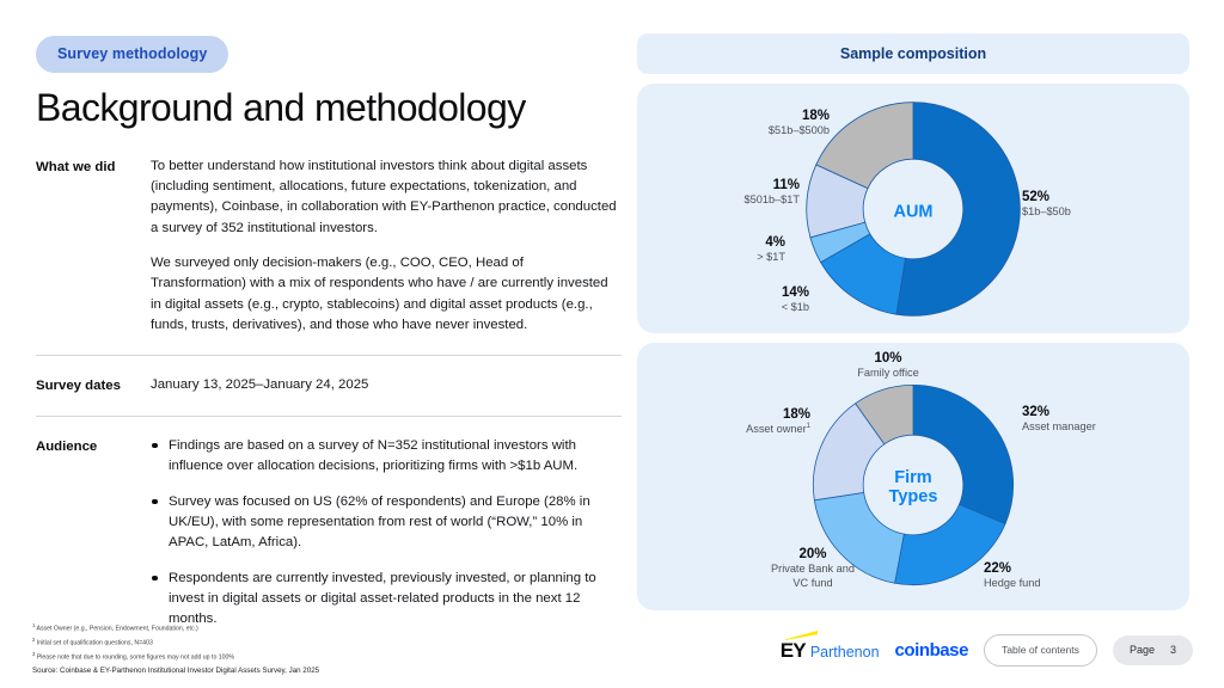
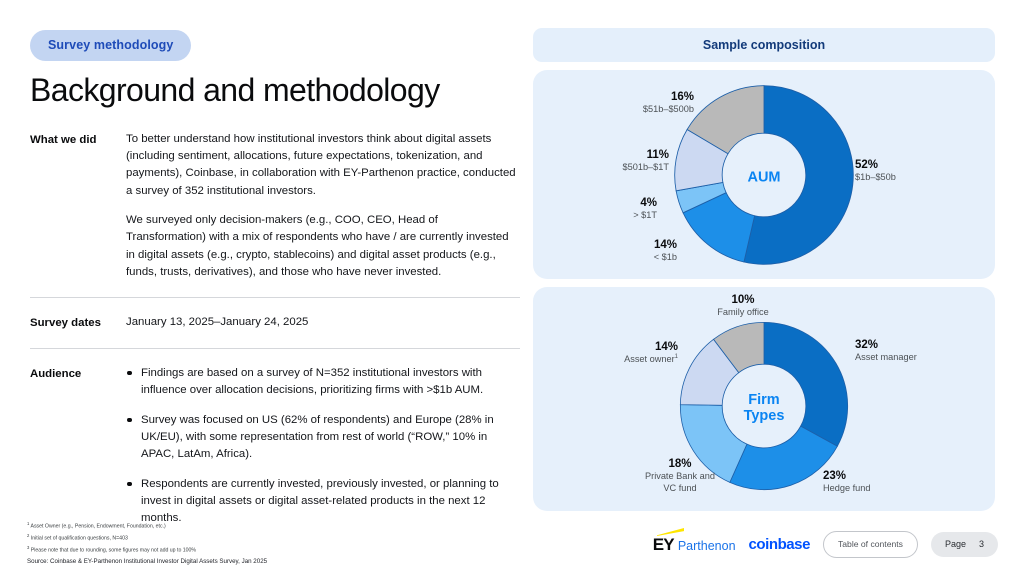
AUM/$51b–$500b: 18% -> 16%
Firm Types/Hedge fund: 22% -> 23%
Firm Types/Private Bank and VC fund: 20% -> 18%
Firm Types/Asset owner: 18% -> 14%
